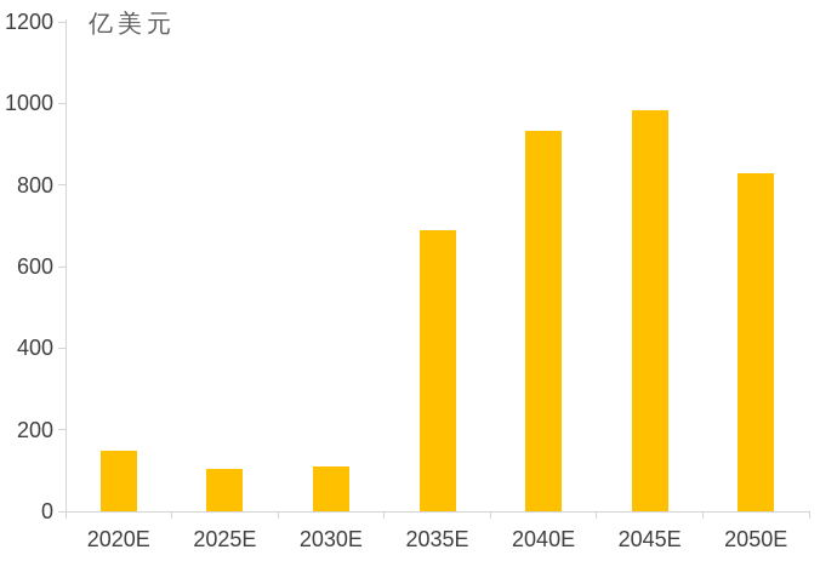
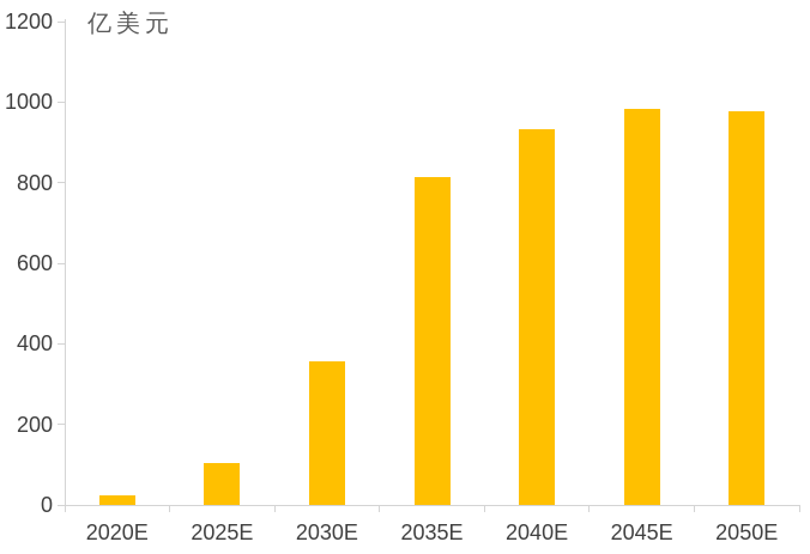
2020E: 150 -> 20
2030E: 110 -> 360
2035E: 690 -> 820
2050E: 830 -> 980
